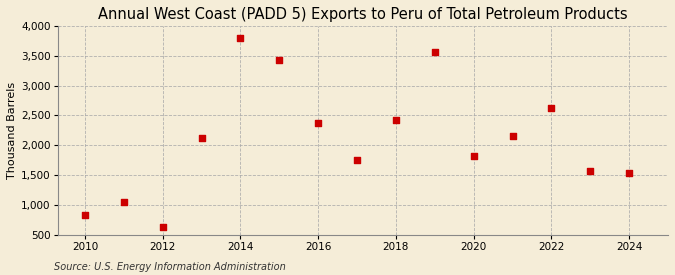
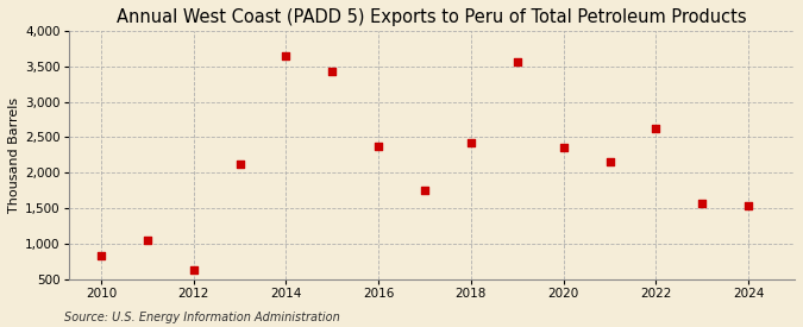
2014: 3,800 -> 3,650
2020: 1,820 -> 2,350
